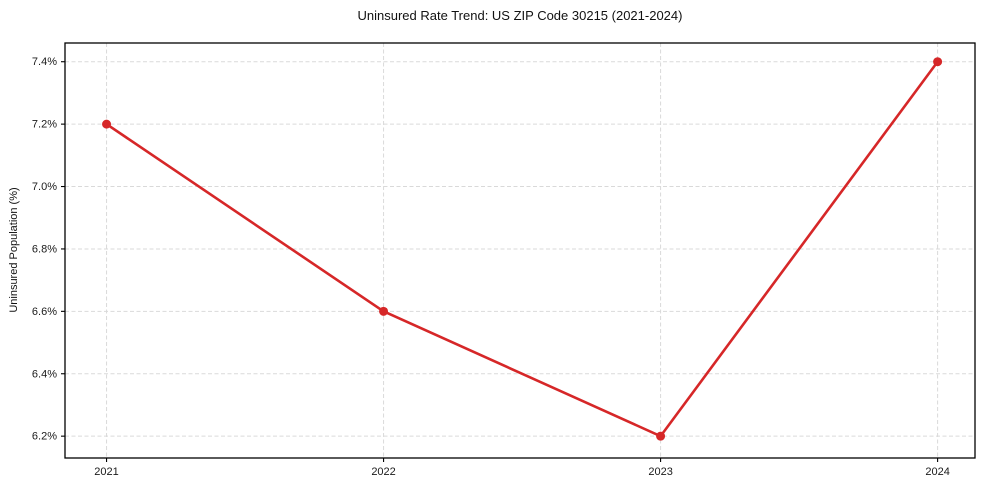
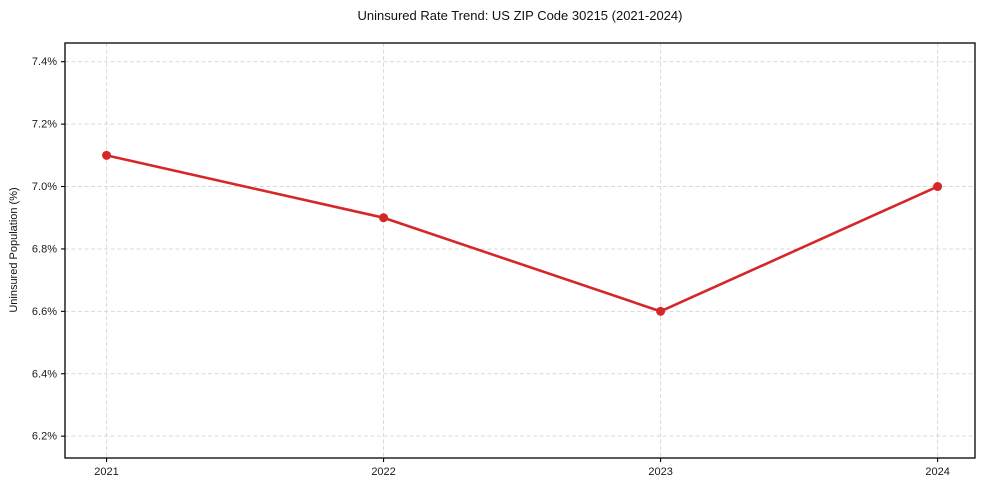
2021: 7.2% -> 7.1%
2022: 6.6% -> 6.9%
2023: 6.2% -> 6.6%
2024: 7.4% -> 7.0%
